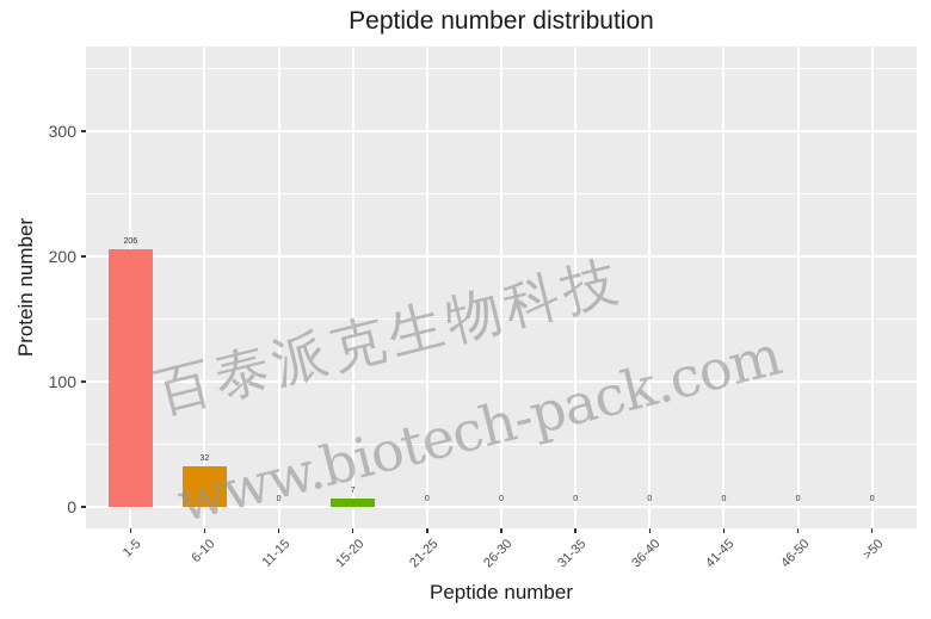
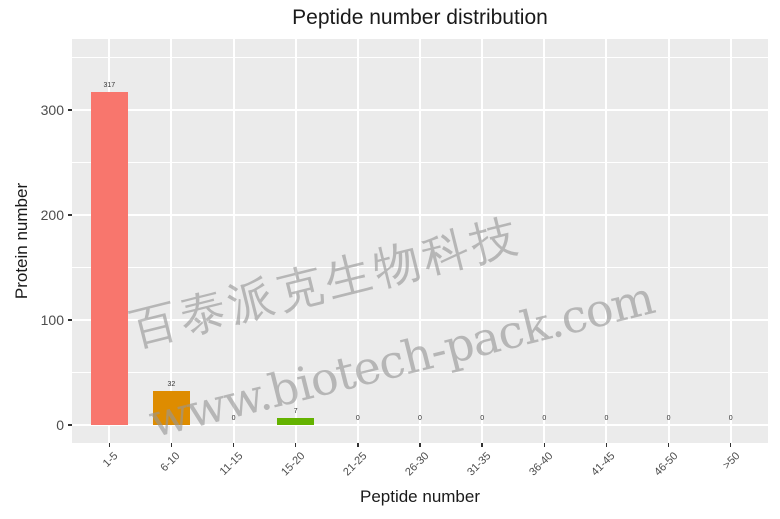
1-5: 206 -> 317
